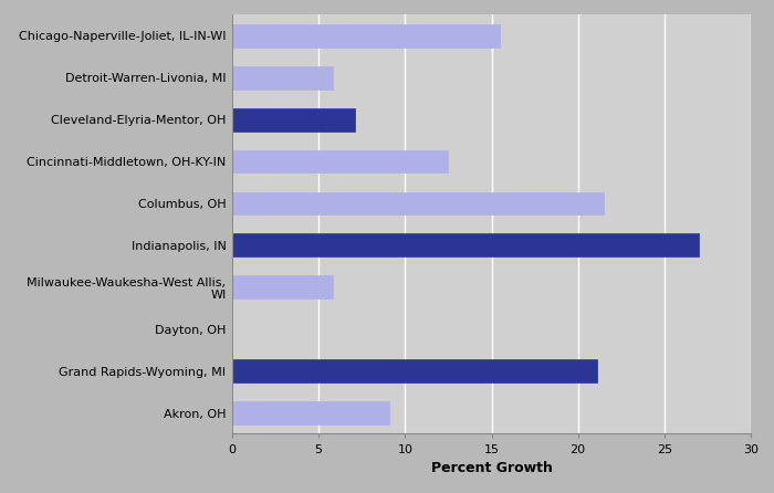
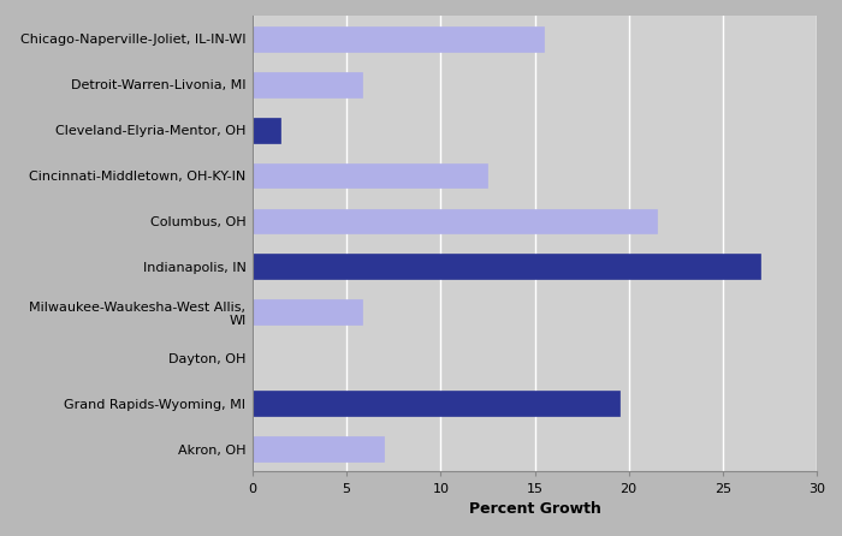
Cleveland-Elyria-Mentor, OH: 7.1 -> 1.5
Grand Rapids-Wyoming, MI: 21.1 -> 19.5
Akron, OH: 9.1 -> 7.0
